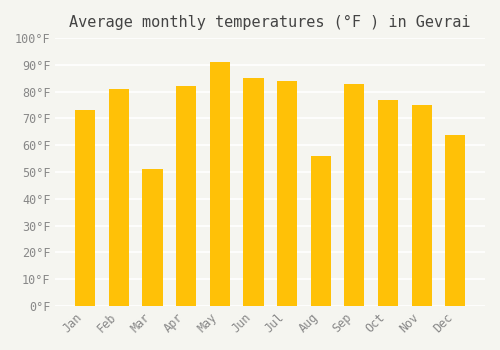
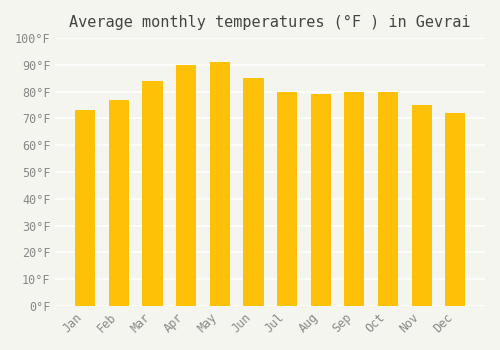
Feb: 81°F -> 77°F
Mar: 51°F -> 84°F
Apr: 82°F -> 90°F
Jul: 84°F -> 80°F
Aug: 56°F -> 79°F
Sep: 83°F -> 80°F
Oct: 77°F -> 80°F
Dec: 64°F -> 72°F
